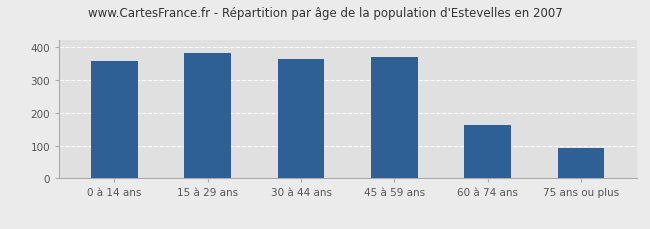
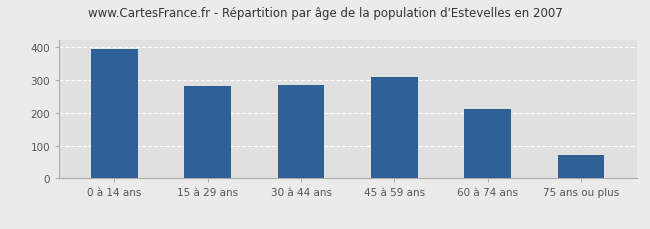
0 à 14 ans: 358 -> 395
15 à 29 ans: 383 -> 280
30 à 44 ans: 362 -> 285
45 à 59 ans: 371 -> 310
60 à 74 ans: 163 -> 210
75 ans ou plus: 93 -> 70
